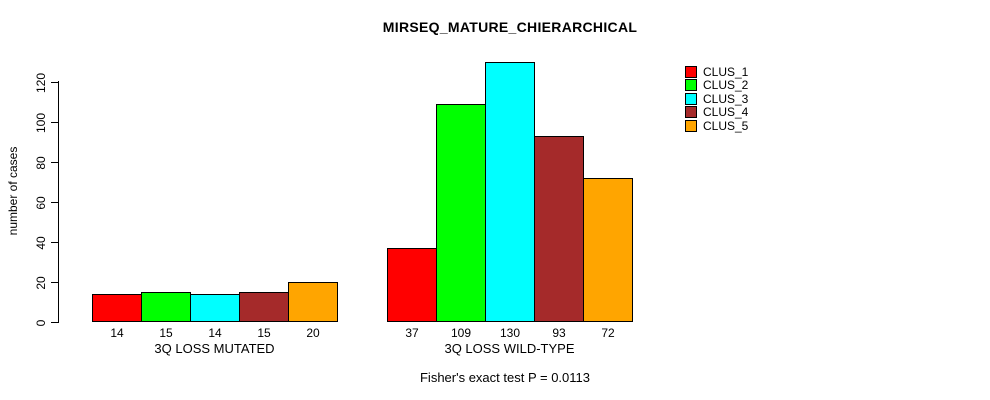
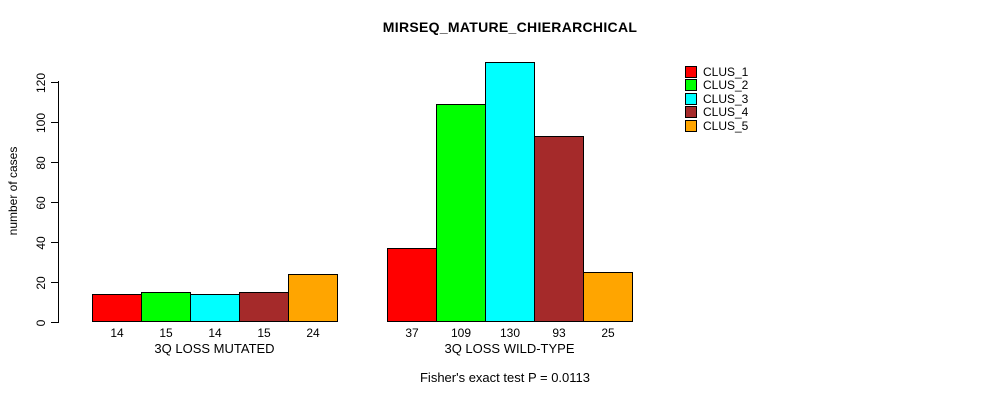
CLUS_5/3Q LOSS MUTATED: 20 -> 24
CLUS_5/3Q LOSS WILD-TYPE: 72 -> 25
